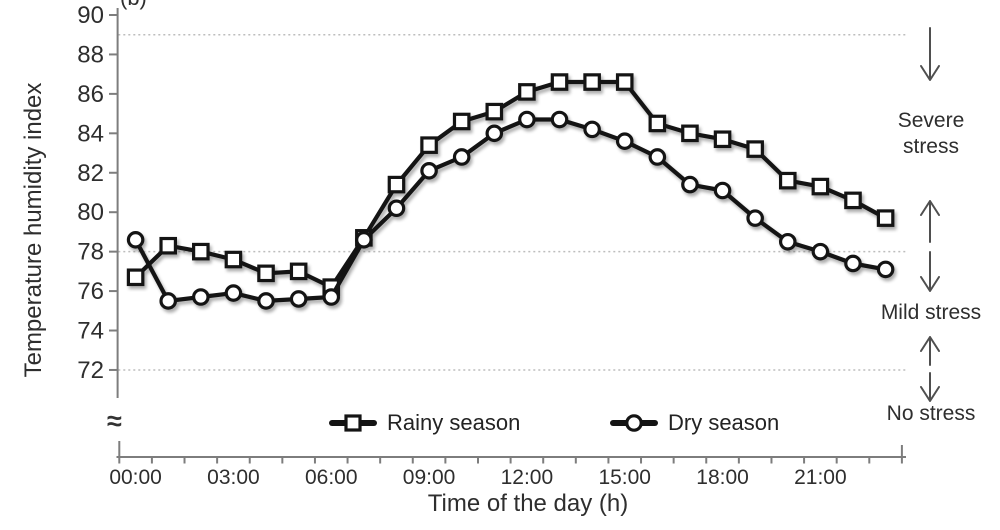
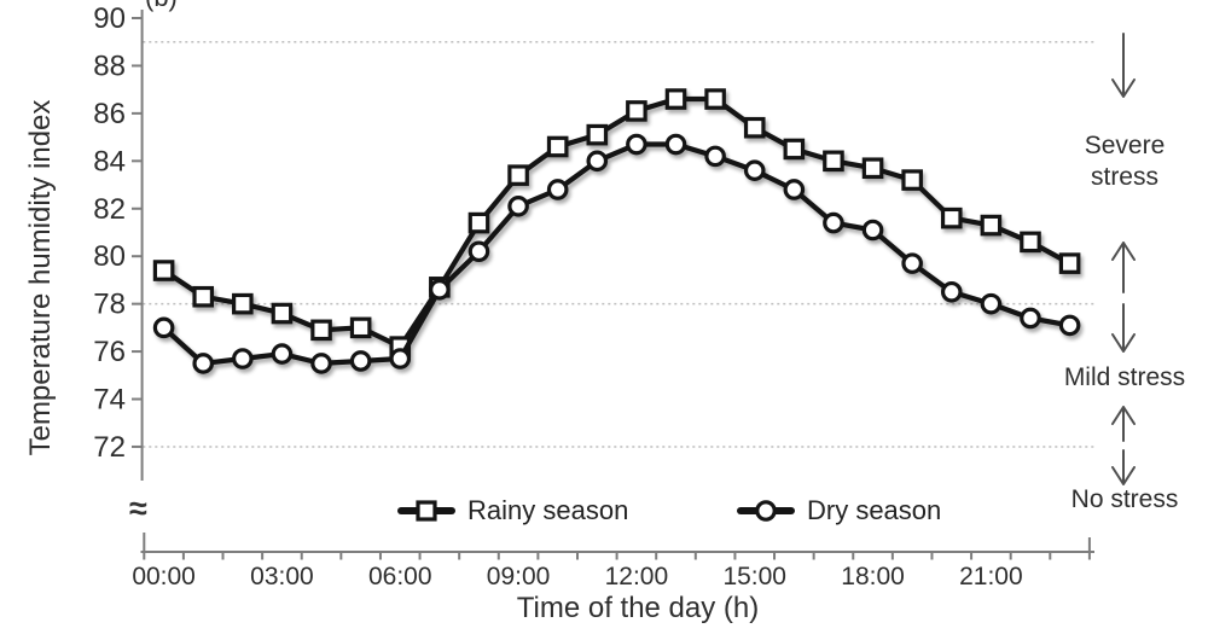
Rainy season/00:00: 76.7 -> 79.4
Dry season/00:00: 78.6 -> 77.0
Rainy season/15:00: 86.6 -> 85.4
